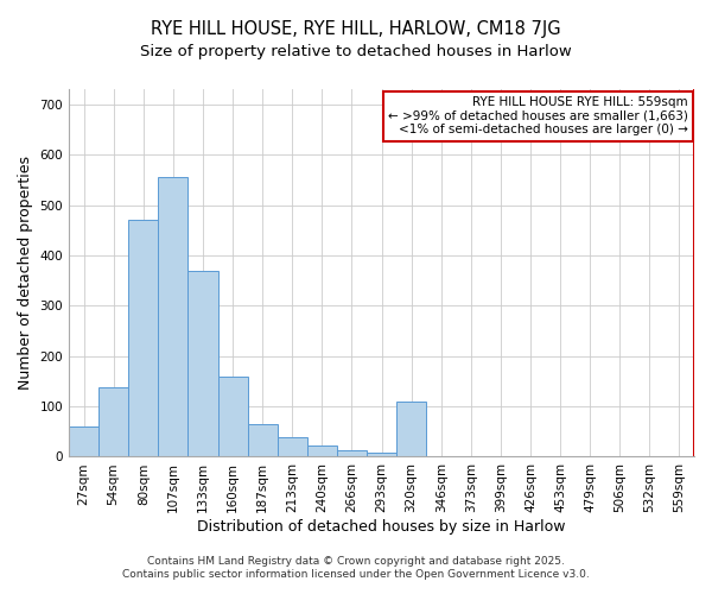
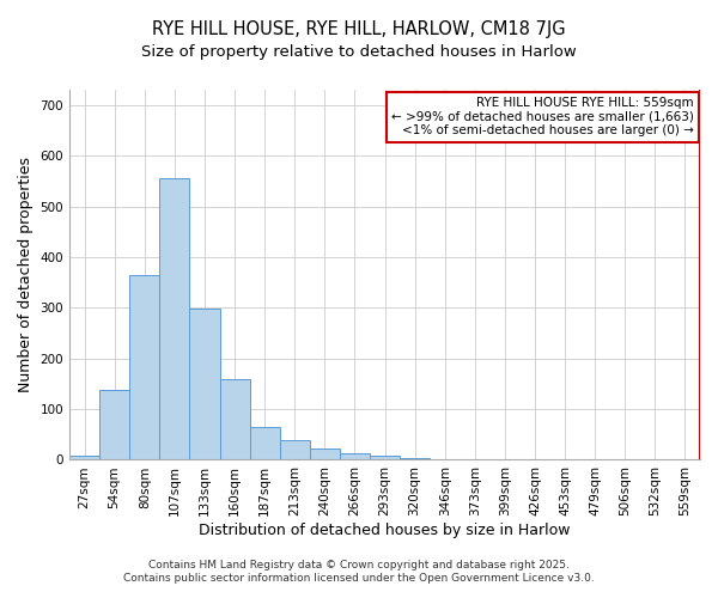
27sqm: 60 -> 8
80sqm: 470 -> 365
133sqm: 370 -> 298
320sqm: 110 -> 4
